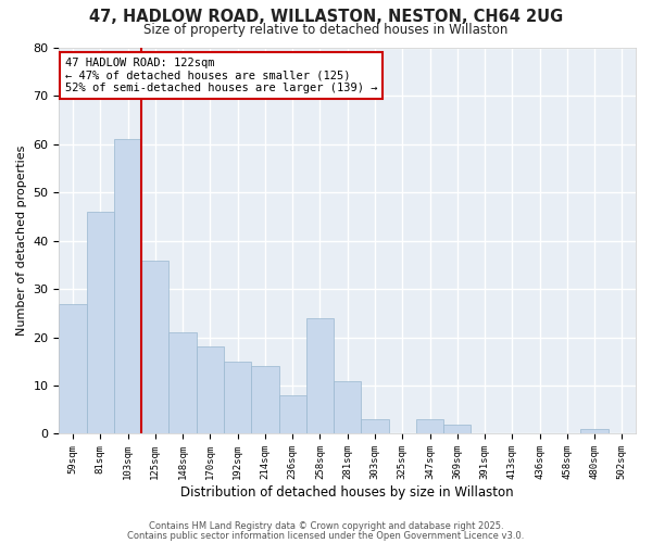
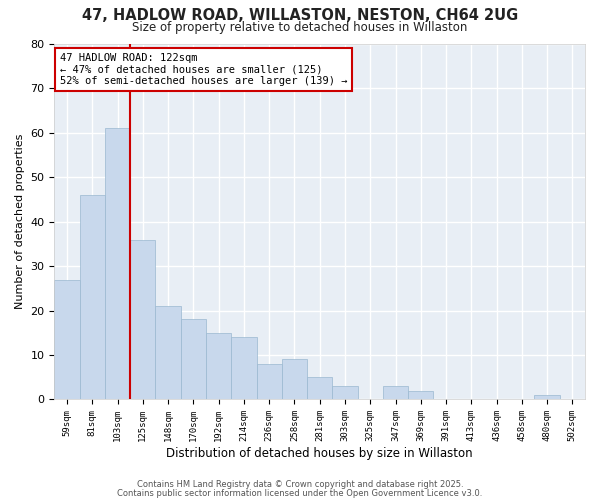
258sqm: 24 -> 9
281sqm: 11 -> 5
